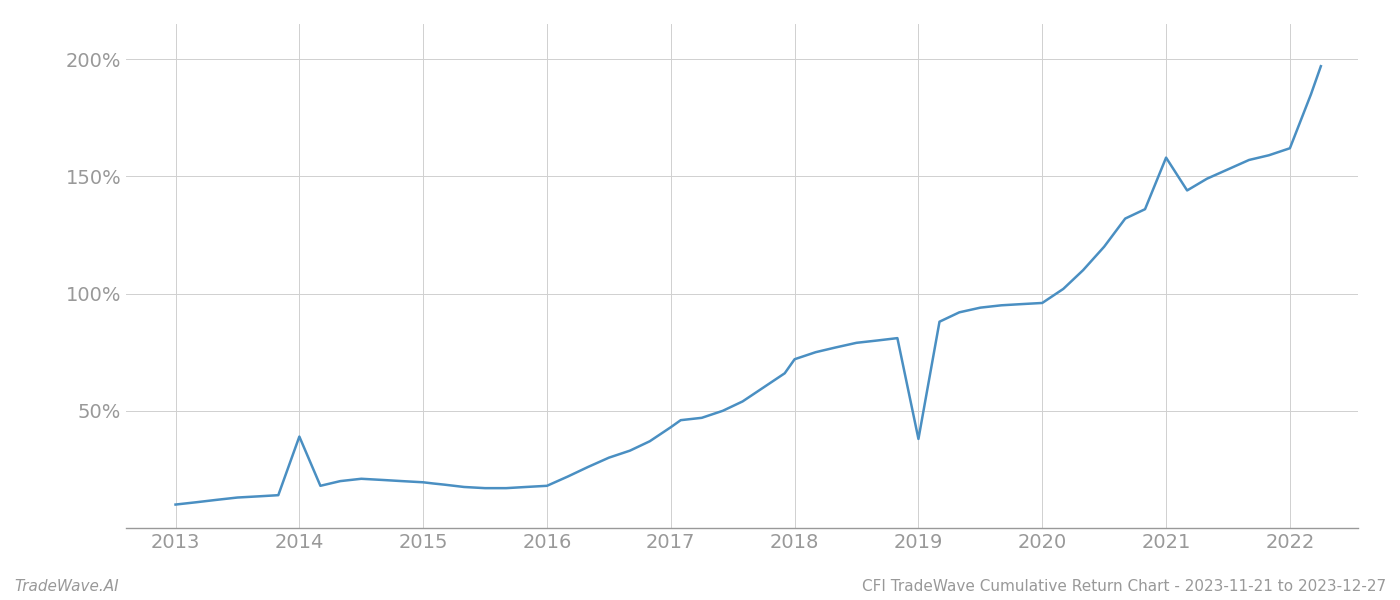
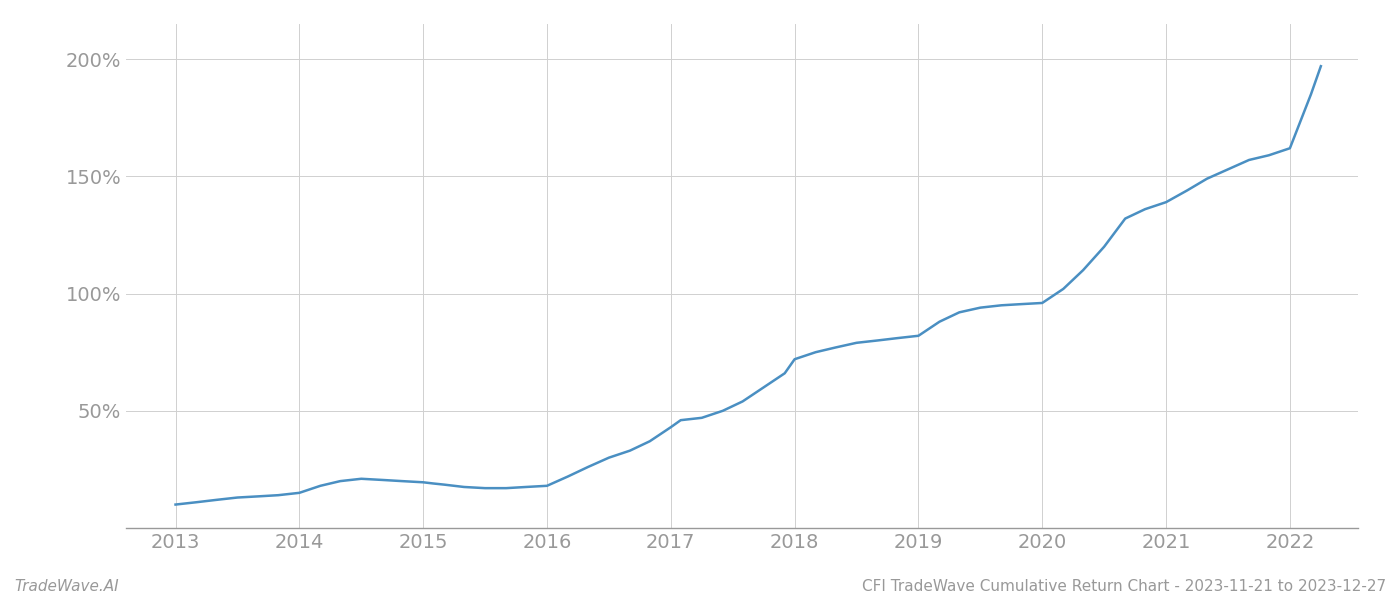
2014: 39.0% -> 15.0%
2019: 38.0% -> 82.0%
2021: 158.0% -> 139.0%
